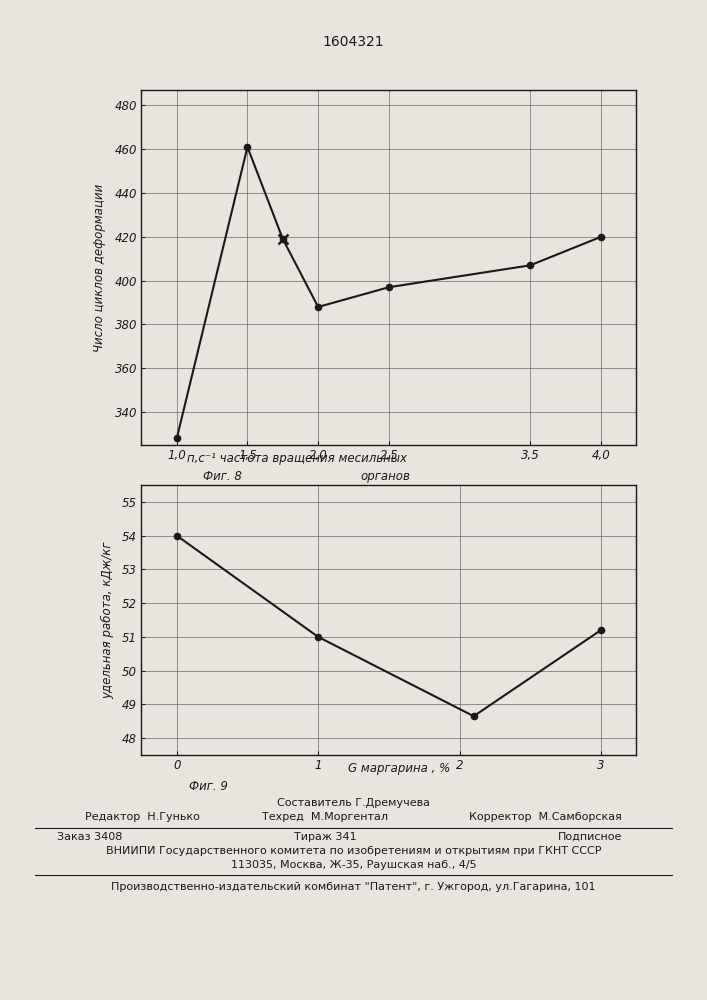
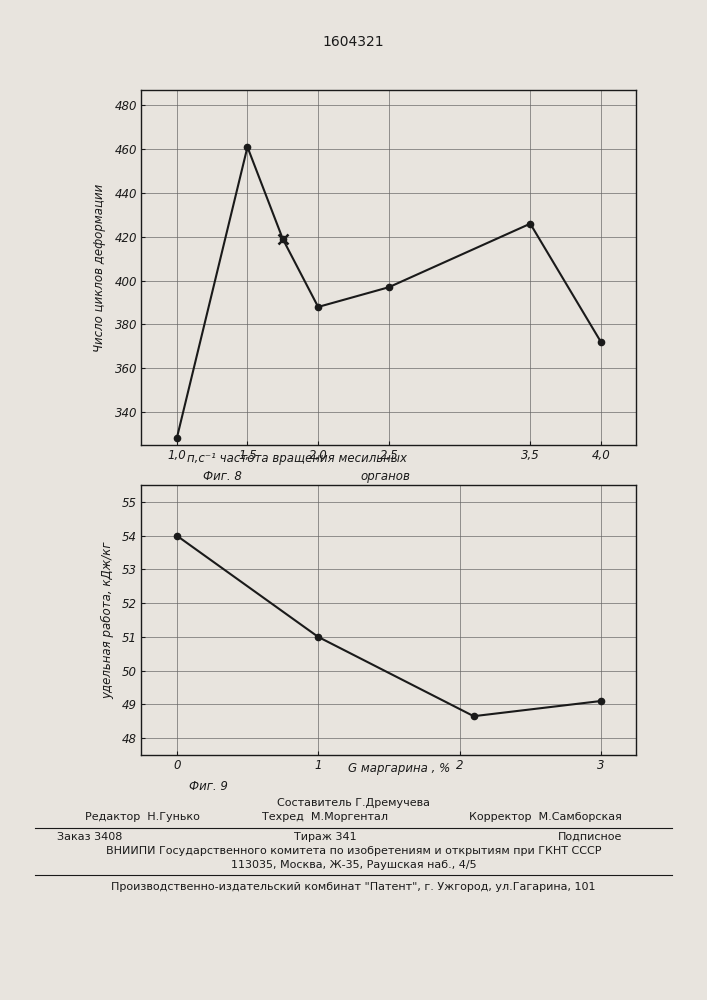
3,5: 407 -> 426
4,0: 420 -> 372
3: 51.20 -> 49.10
